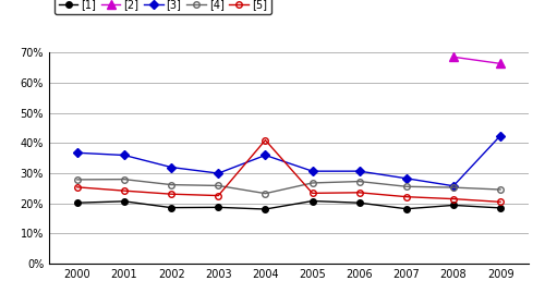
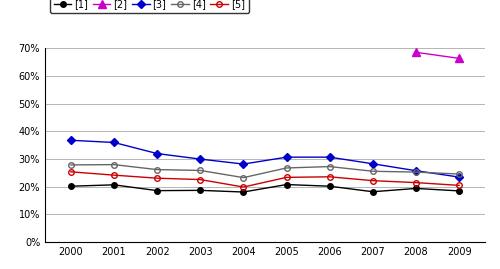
[3]/2004: 36.0% -> 28.2%
[5]/2004: 41.0% -> 19.9%
[3]/2009: 42.5% -> 23.5%
